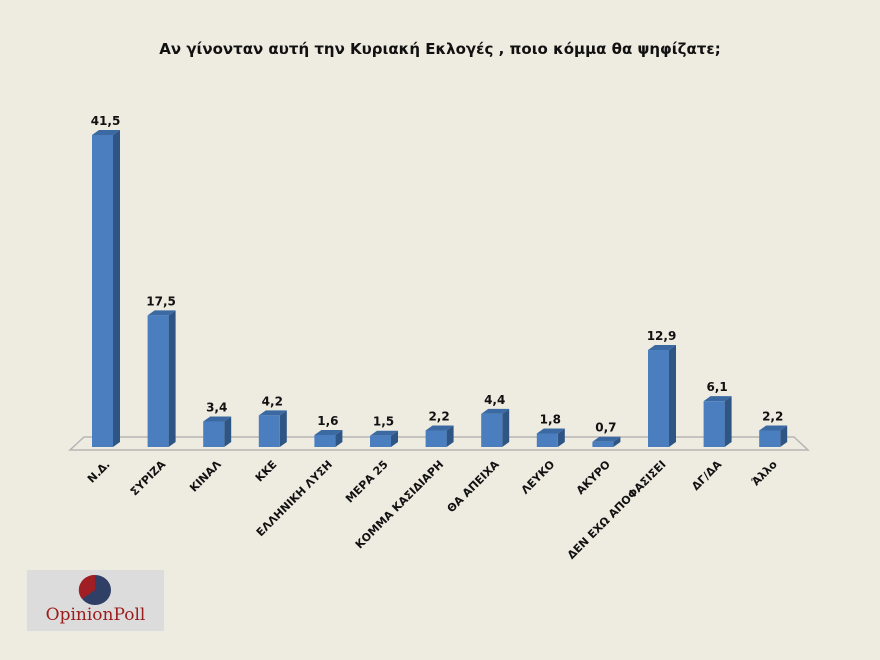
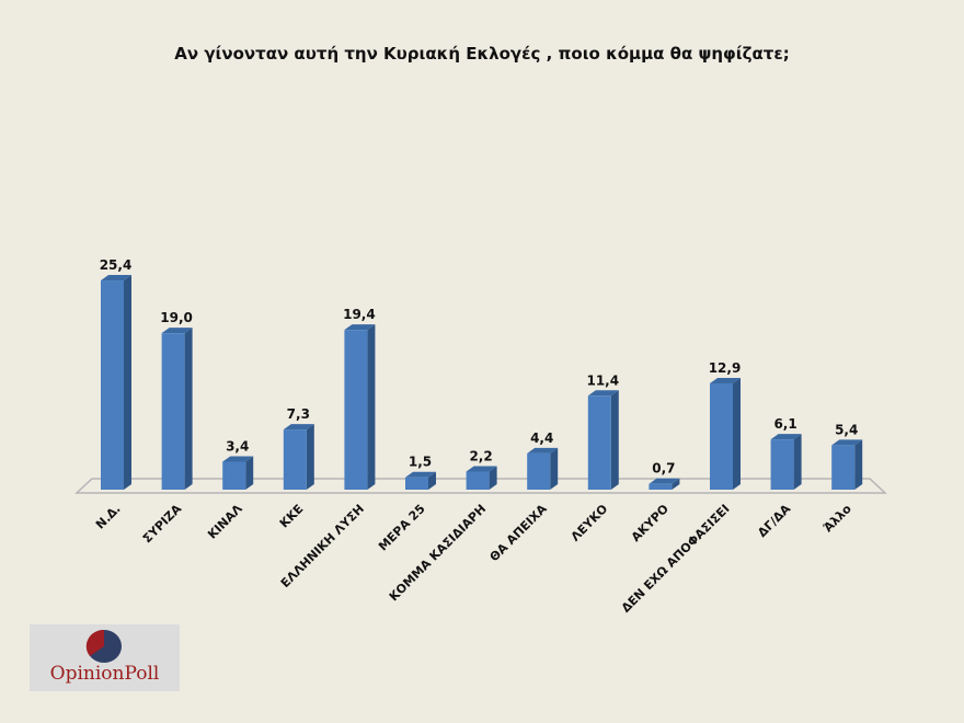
Ν.Δ.: 41,5 -> 25,4
ΣΥΡΙΖΑ: 17,5 -> 19,0
ΚΚΕ: 4,2 -> 7,3
ΕΛΛΗΝΙΚΗ ΛΥΣΗ: 1,6 -> 19,4
ΛΕΥΚΟ: 1,8 -> 11,4
Άλλο: 2,2 -> 5,4
